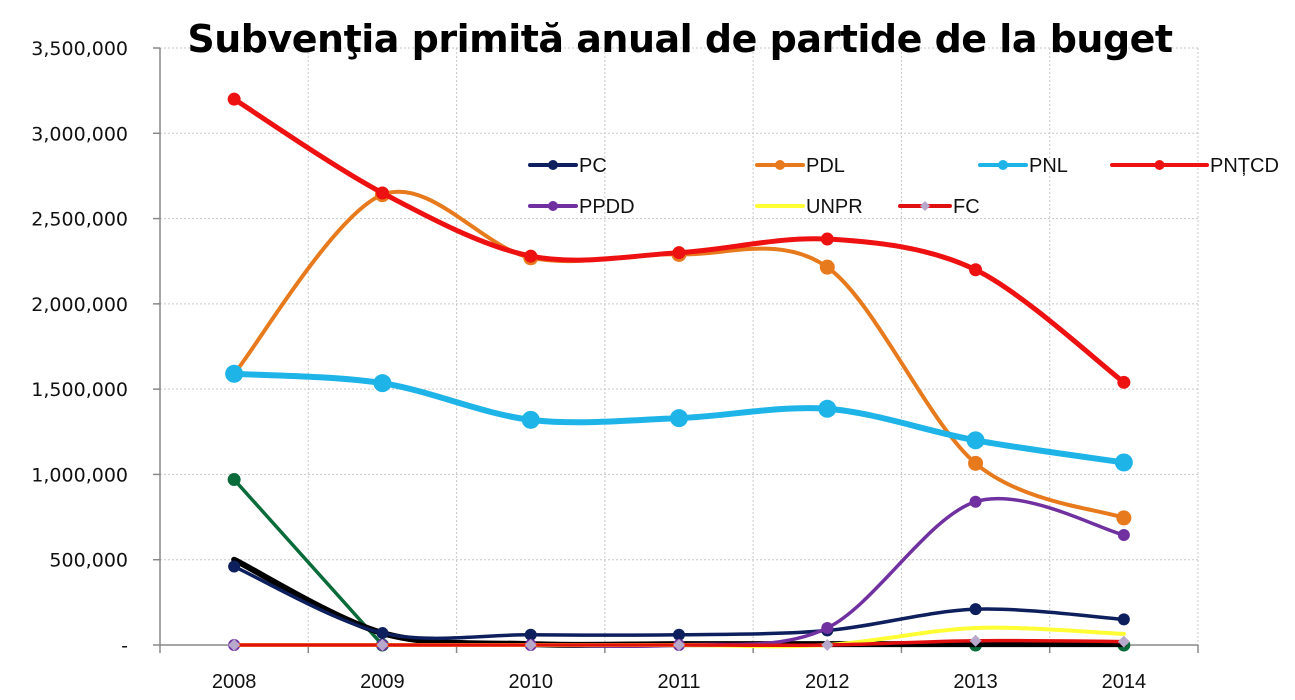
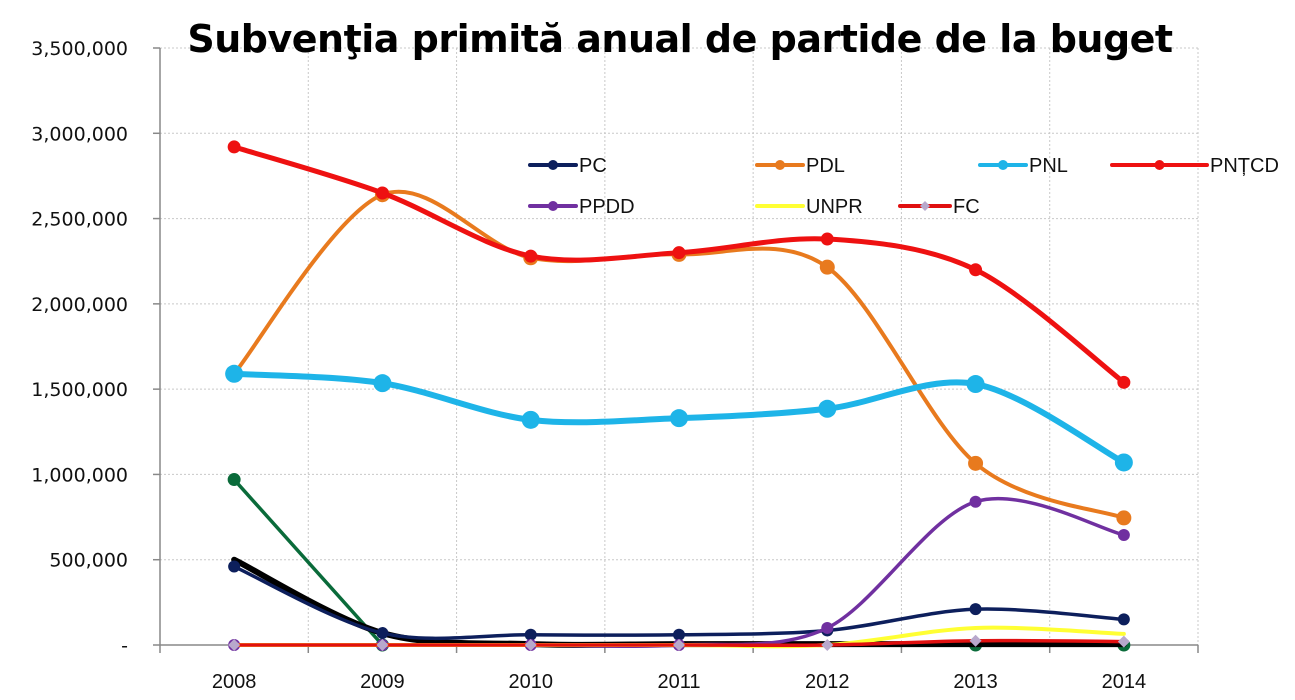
PNȚCD/2008: 3200000 -> 2920000
PNL/2013: 1200000 -> 1530000
